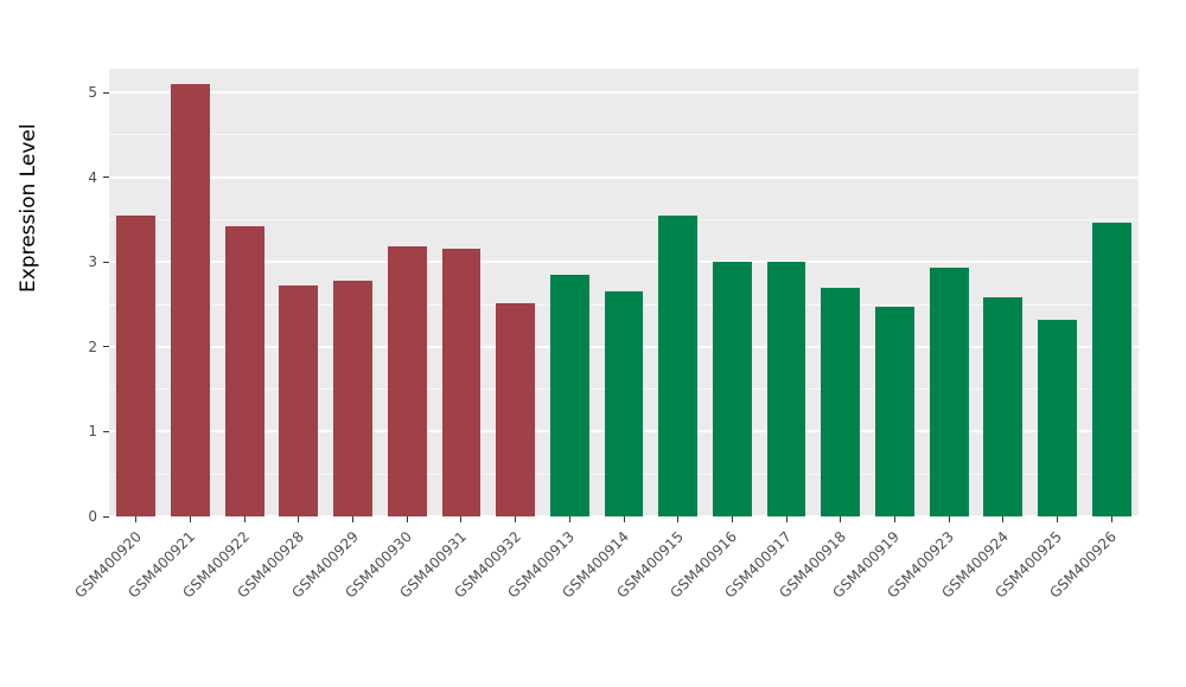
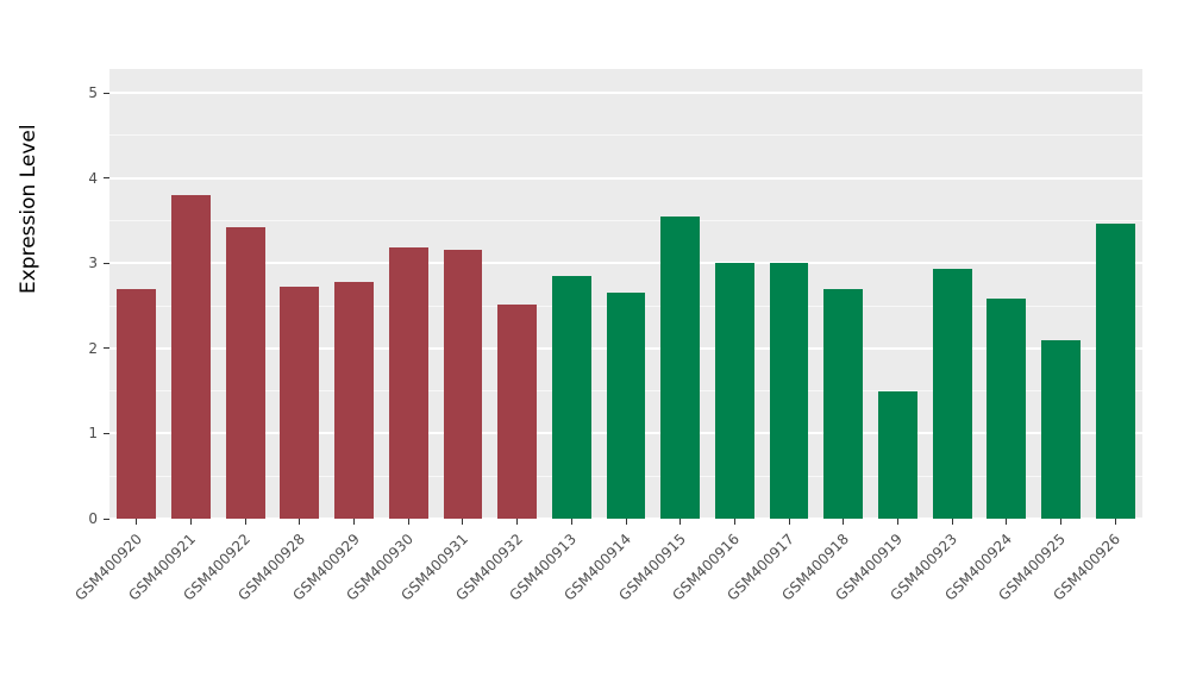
GSM400920: 3.5 -> 2.7
GSM400921: 5.1 -> 3.8
GSM400919: 2.5 -> 1.5
GSM400925: 2.3 -> 2.1
